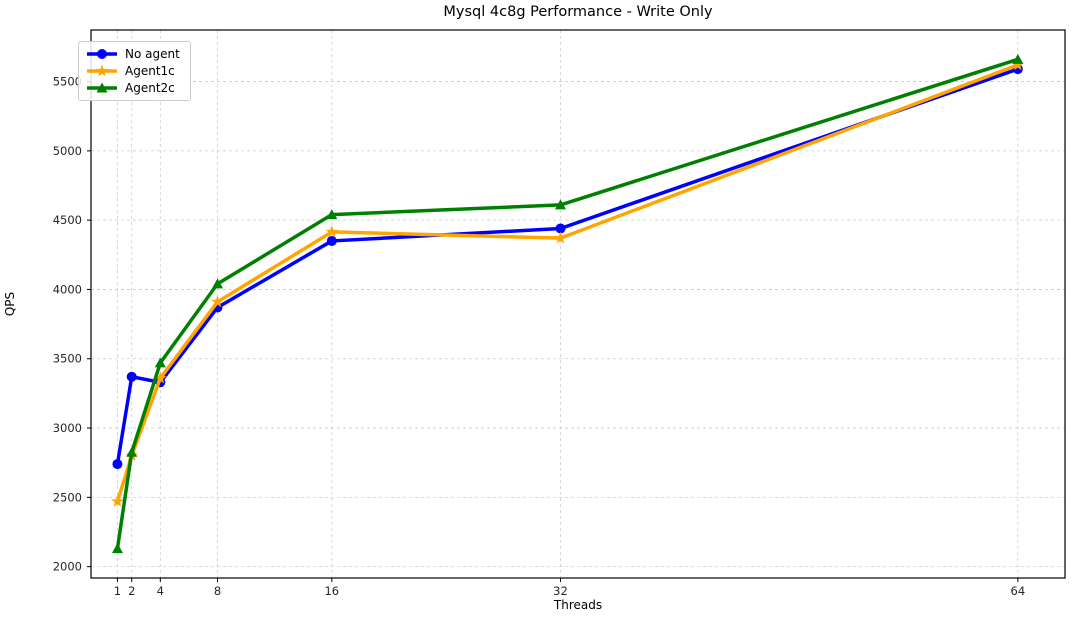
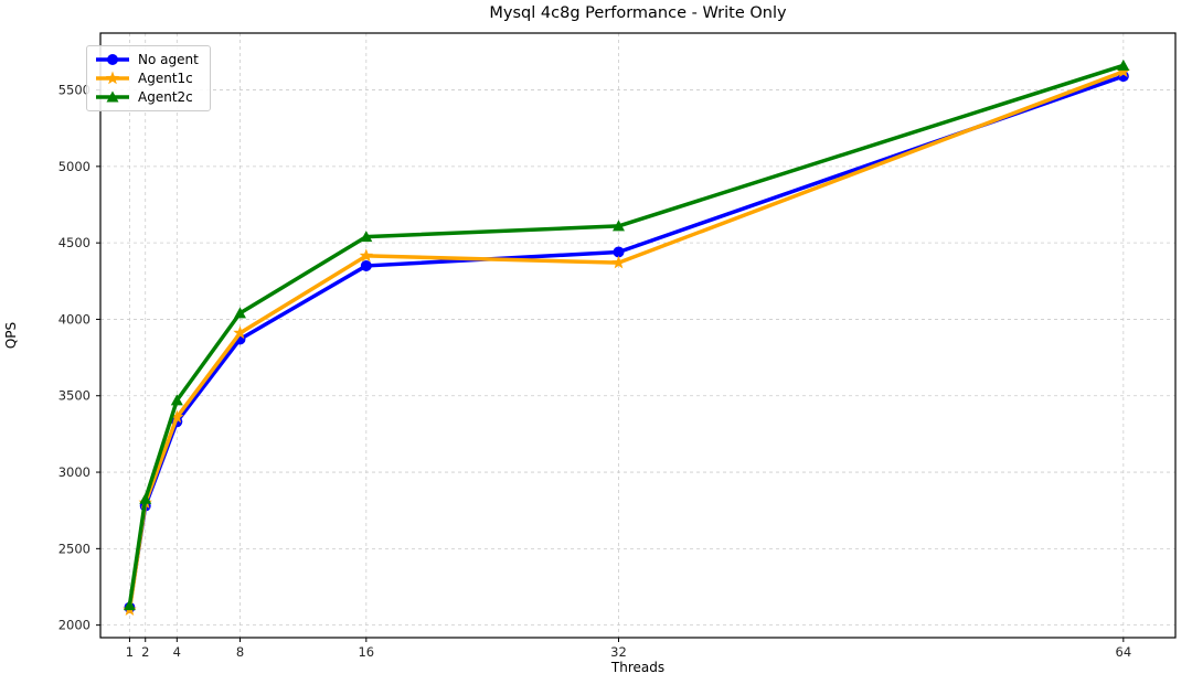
No agent/1: 2740 -> 2120
Agent1c/1: 2470 -> 2100
No agent/2: 3370 -> 2780
